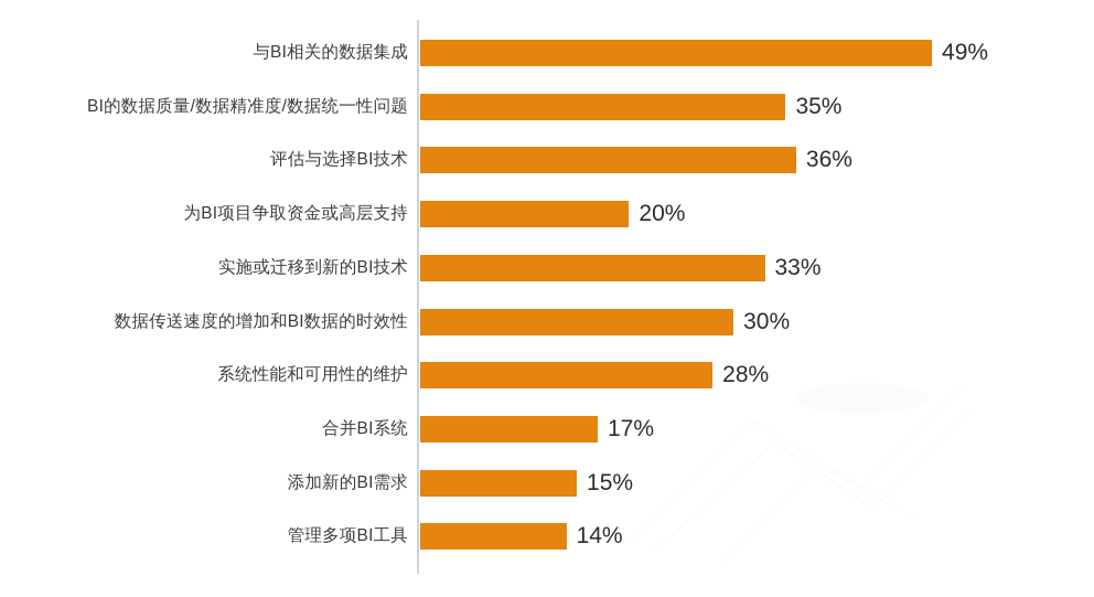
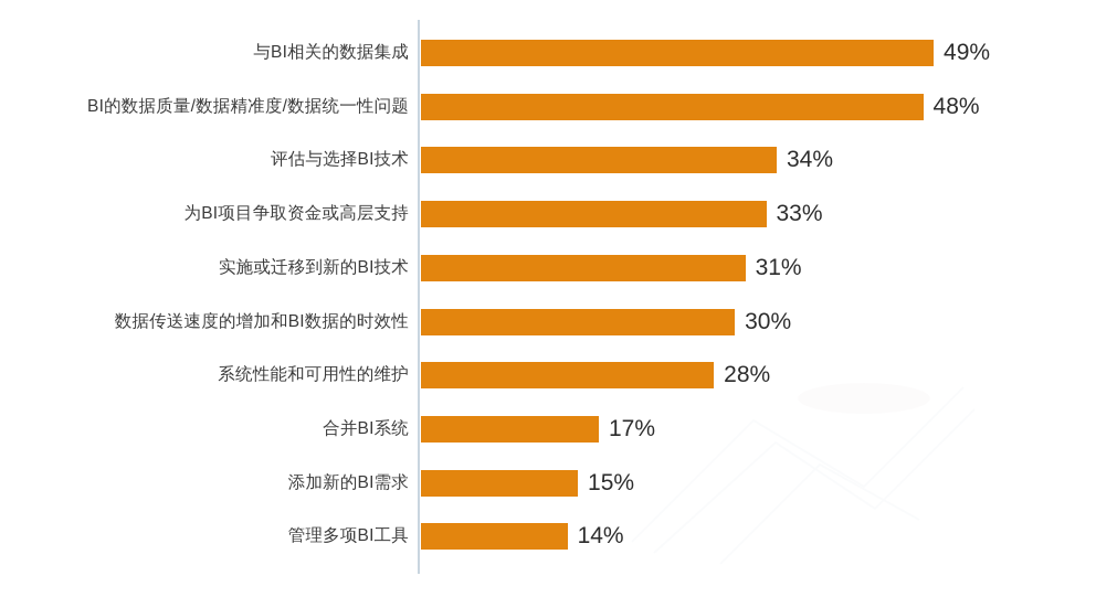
BI的数据质量/数据精准度/数据统一性问题: 35% -> 48%
评估与选择BI技术: 36% -> 34%
为BI项目争取资金或高层支持: 20% -> 33%
实施或迁移到新的BI技术: 33% -> 31%
